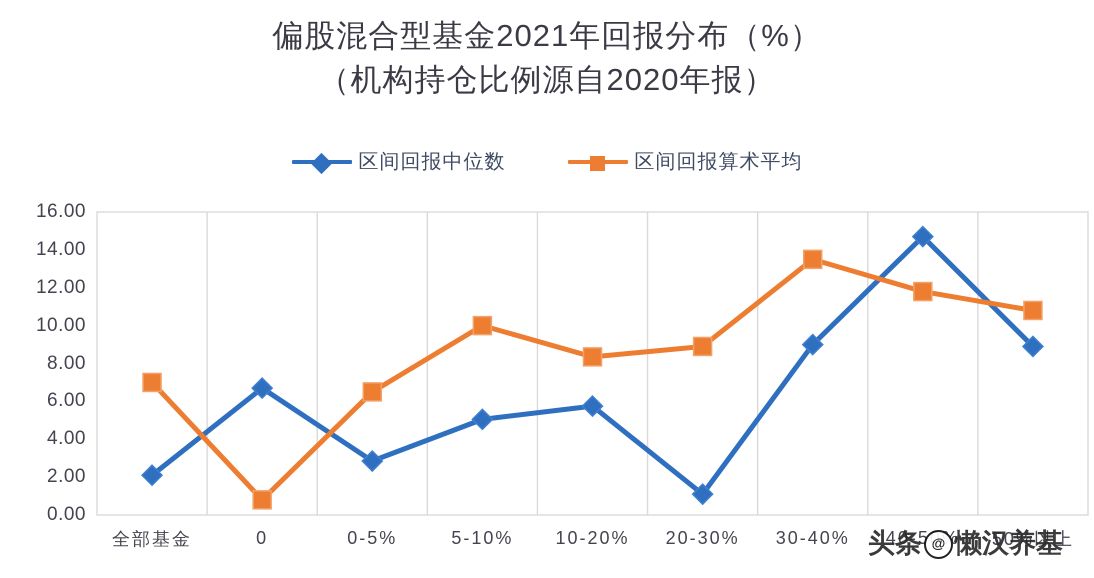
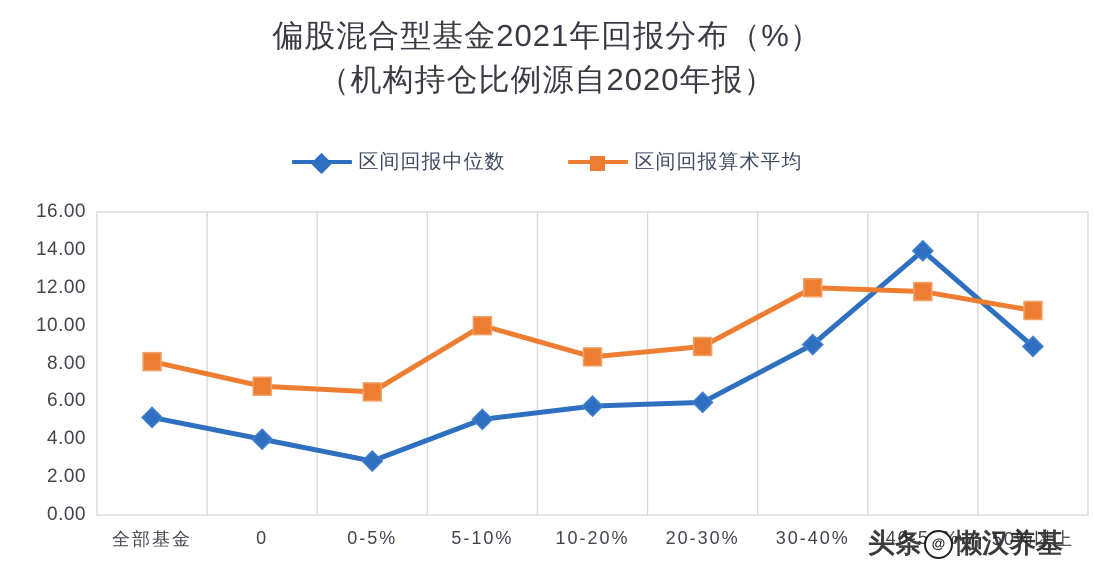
区间回报中位数/全部基金: 2.1 -> 5.2
区间回报算术平均/全部基金: 7.0 -> 8.1
区间回报中位数/0: 6.7 -> 4.0
区间回报算术平均/0: 0.8 -> 6.8
区间回报中位数/20-30%: 1.1 -> 6.0
区间回报算术平均/30-40%: 13.5 -> 12.0
区间回报中位数/40-50%: 14.7 -> 13.9
